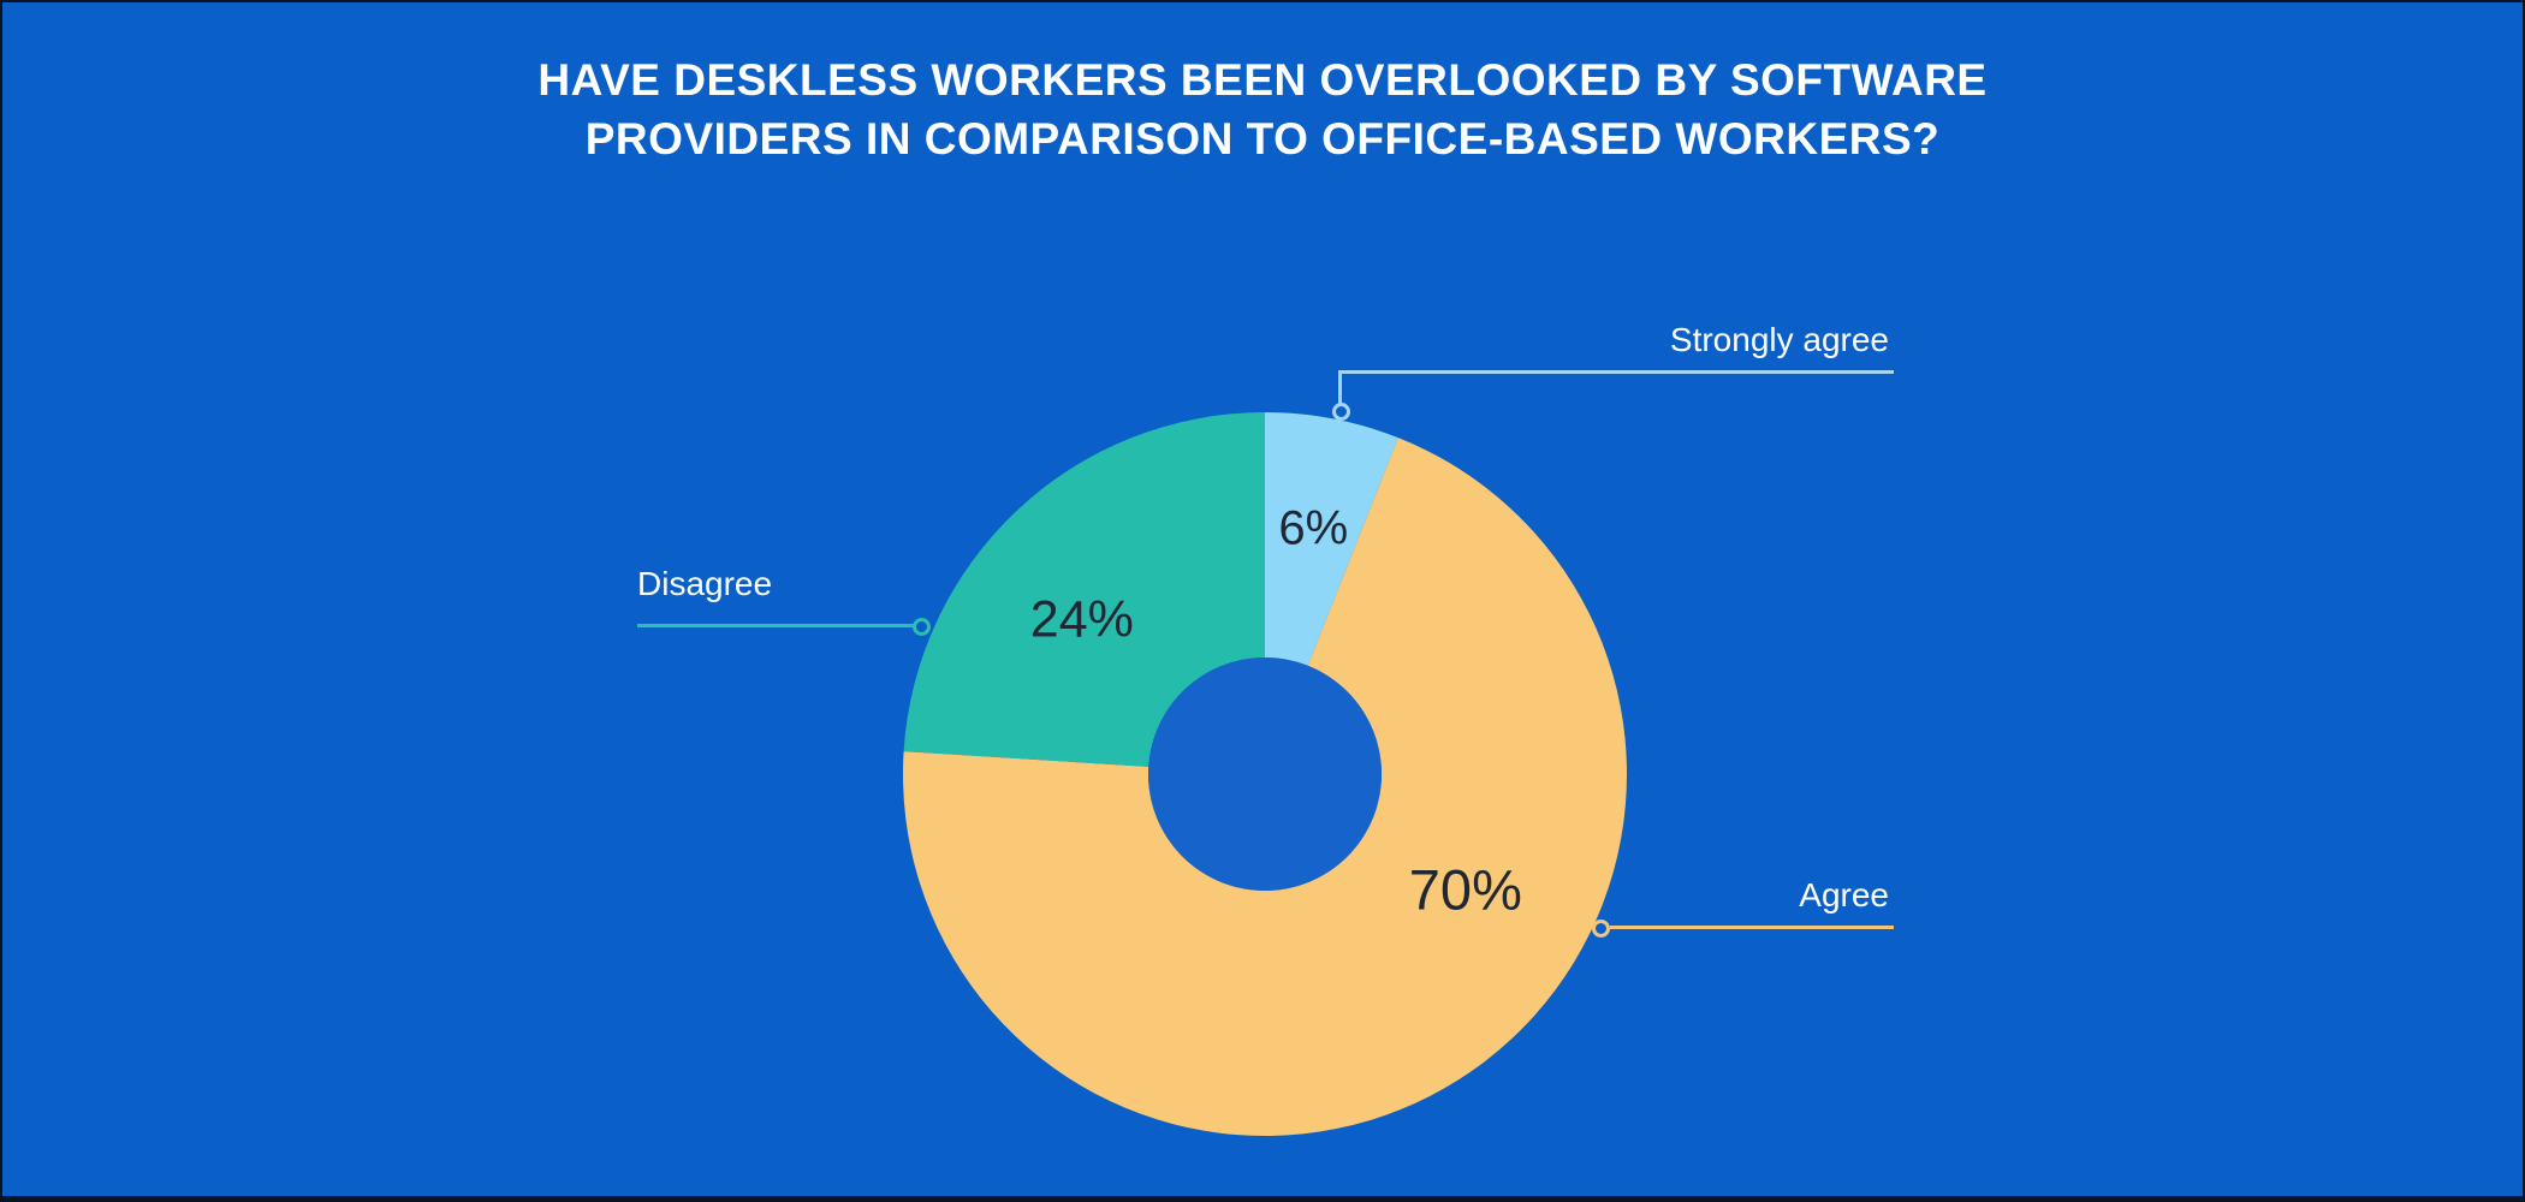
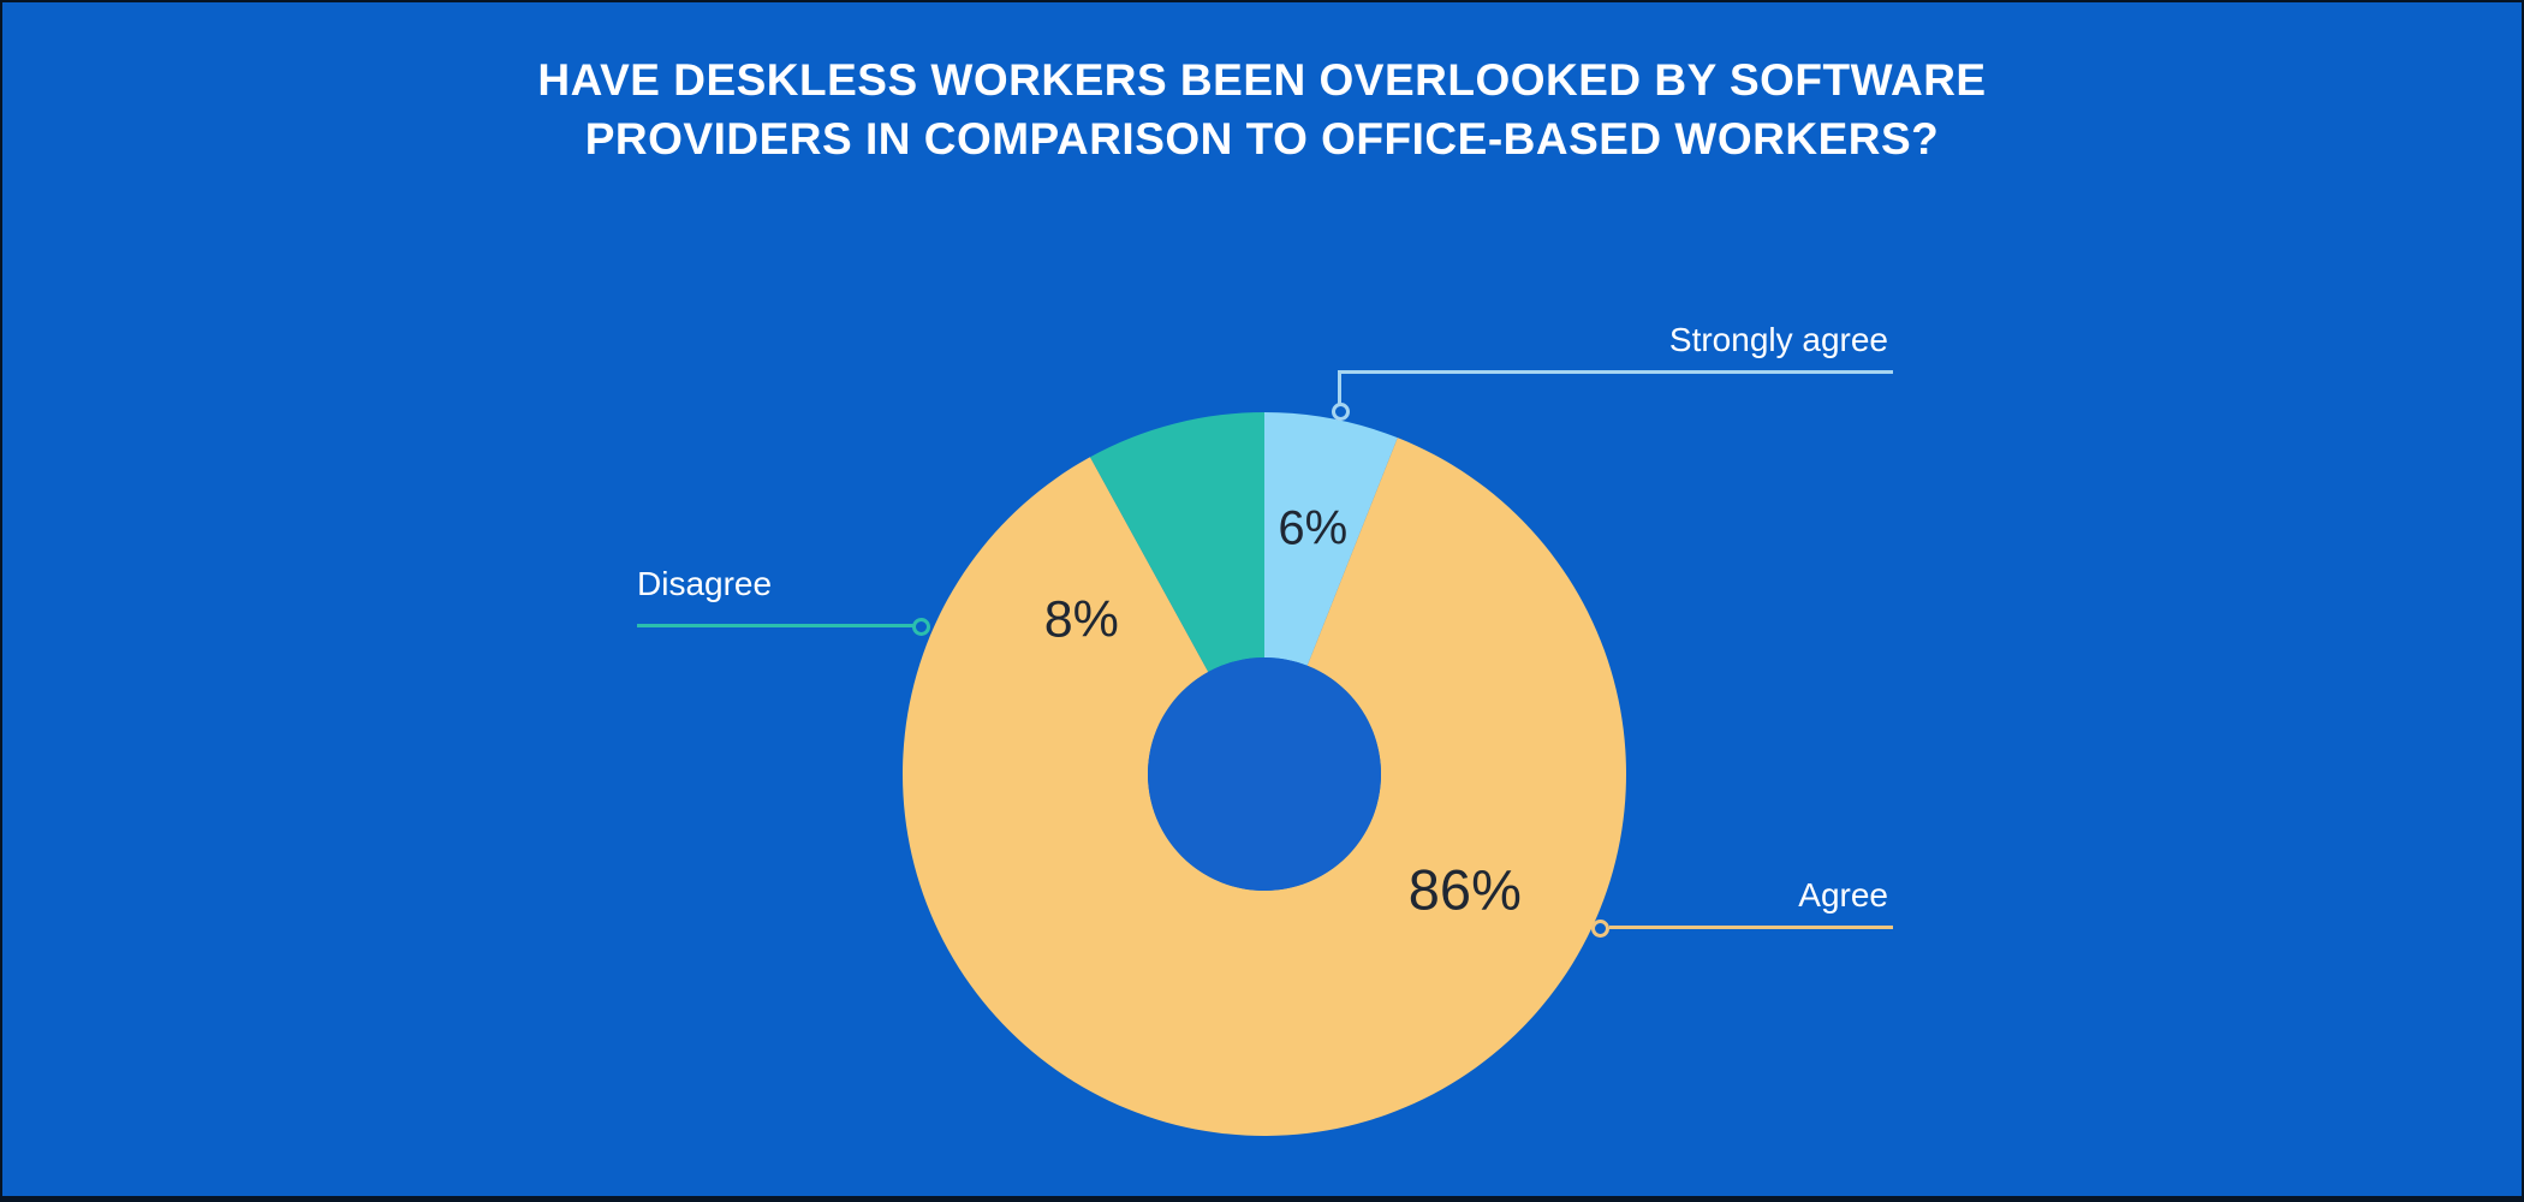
Agree: 70% -> 86%
Disagree: 24% -> 8%
